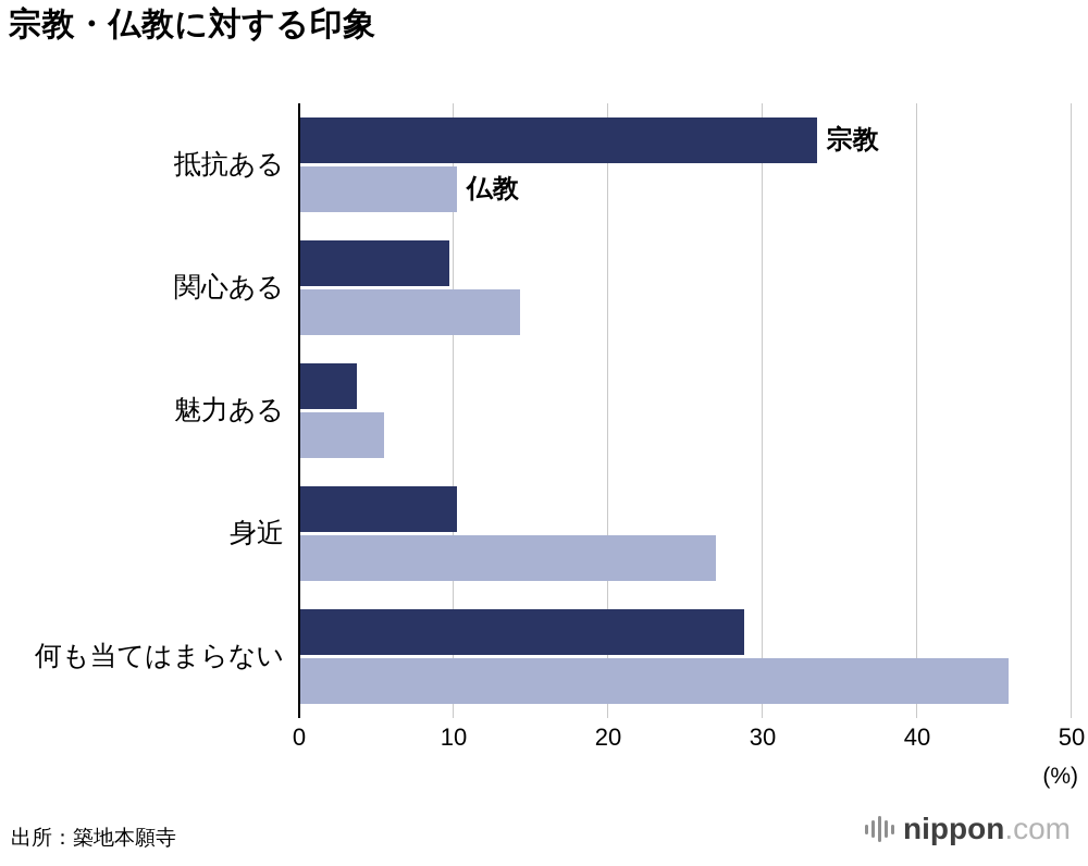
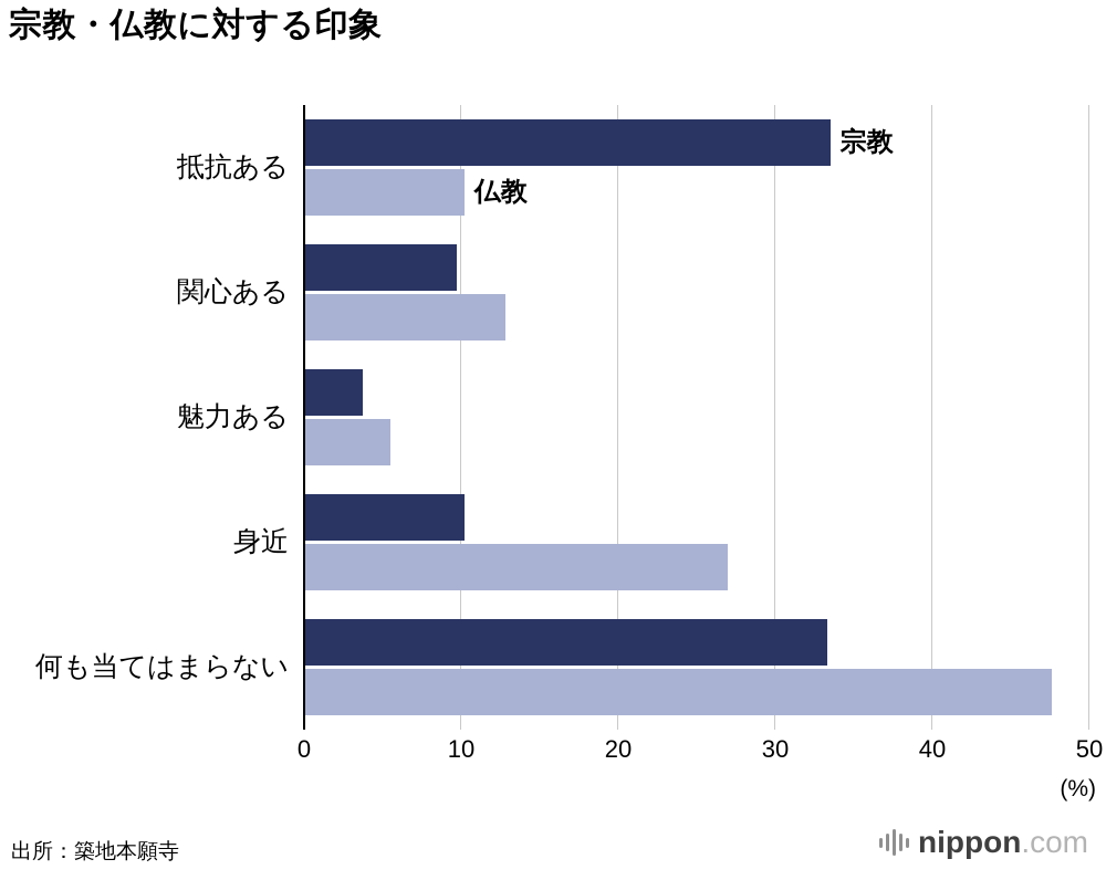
仏教/関心ある: 14.3 -> 12.8
宗教/何も当てはまらない: 28.8 -> 33.3
仏教/何も当てはまらない: 45.9 -> 47.6
